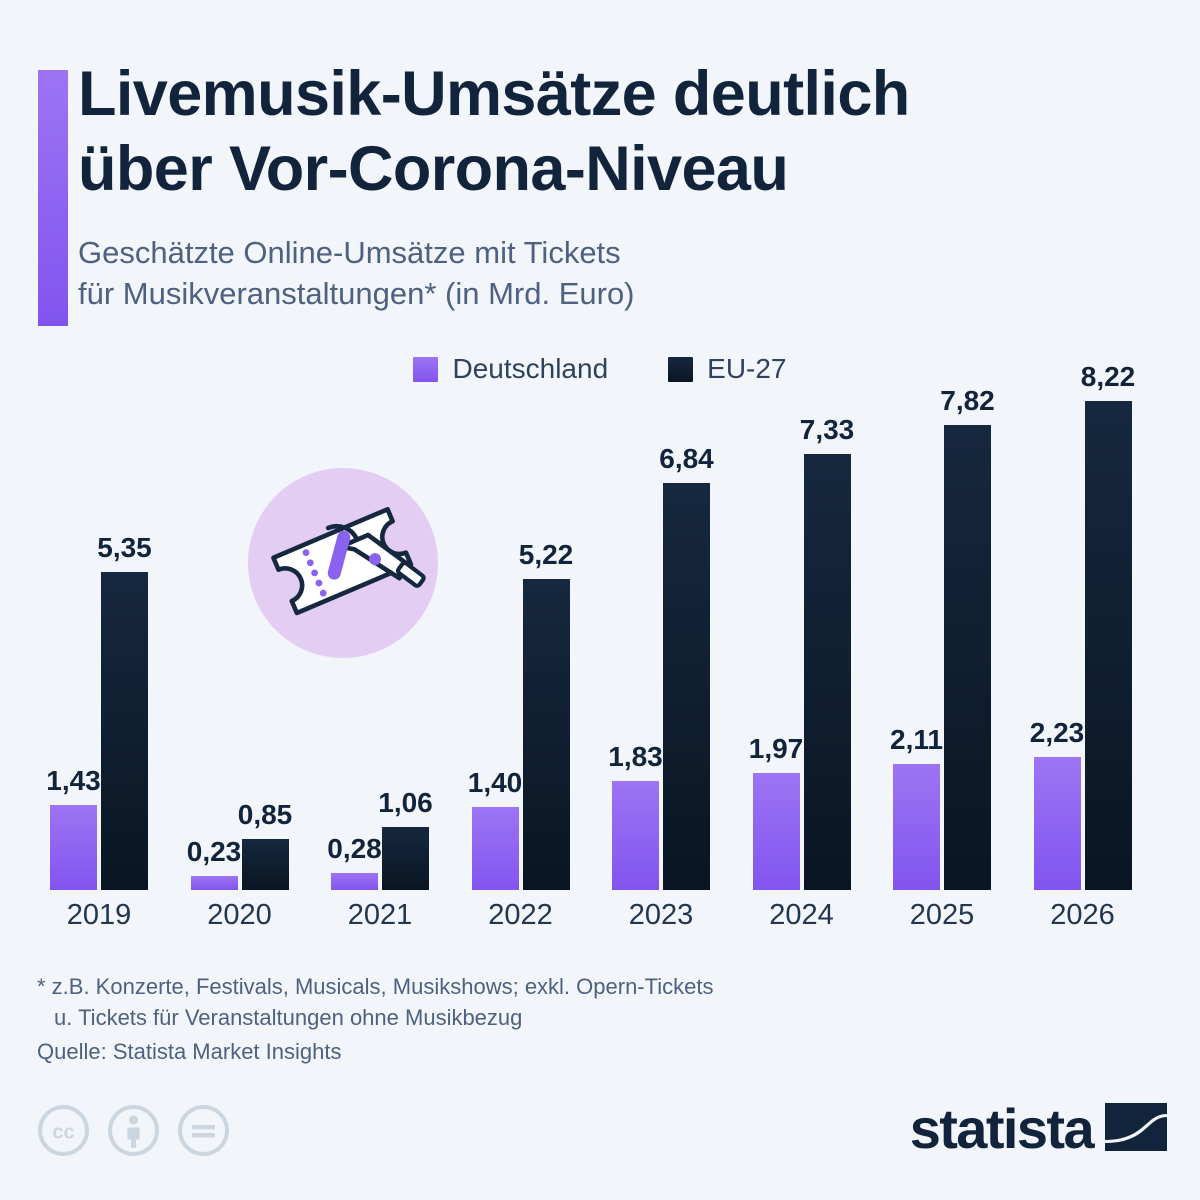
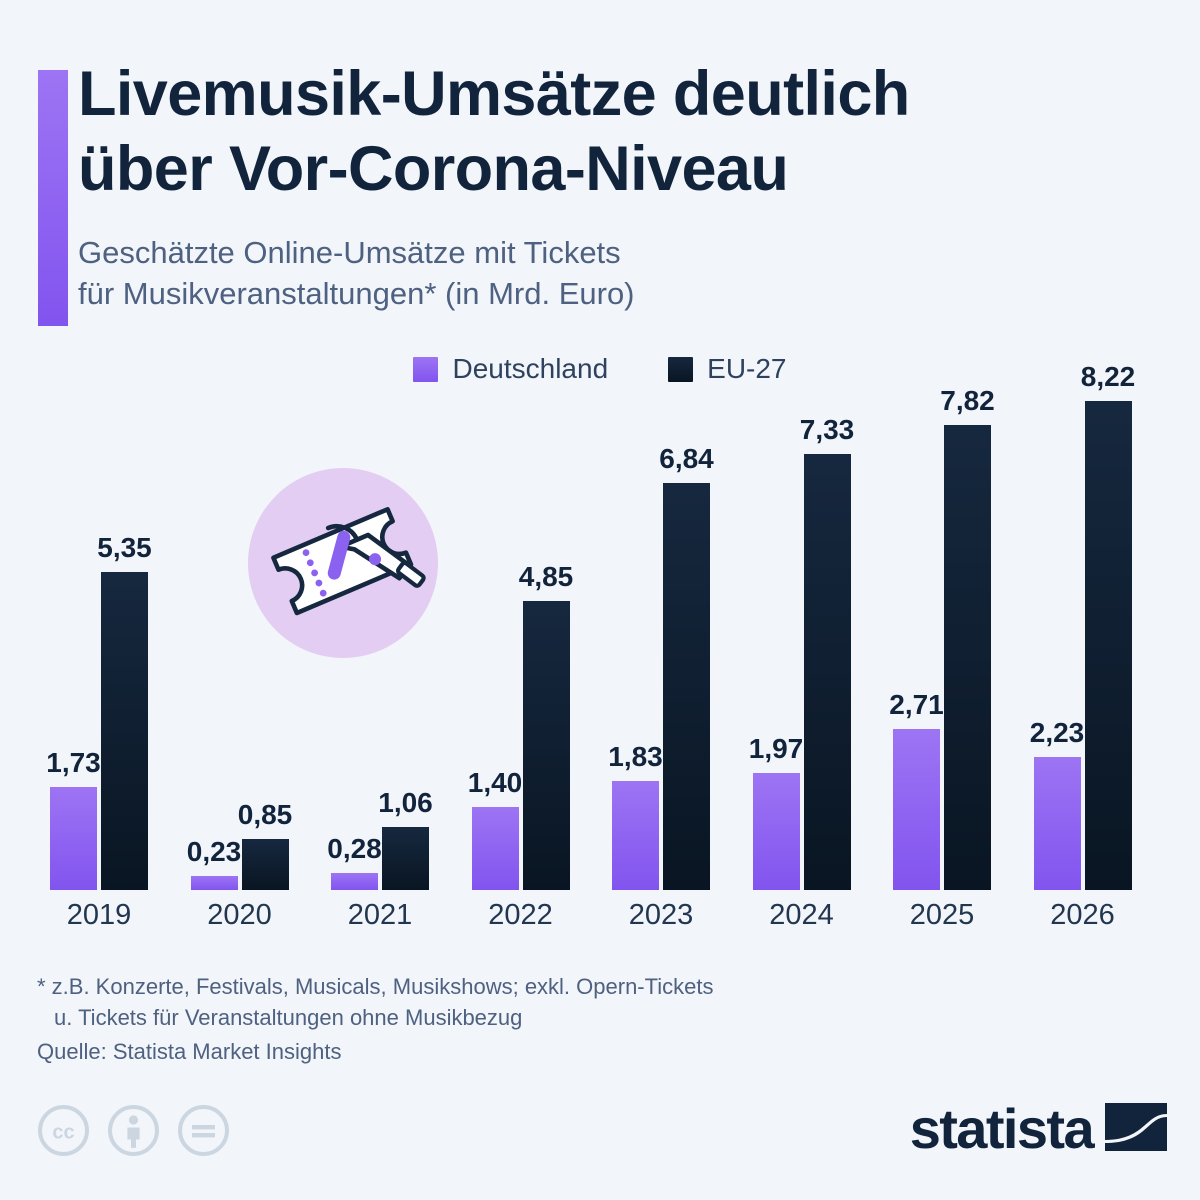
Deutschland/2019: 1,43 -> 1,73
EU-27/2022: 5,22 -> 4,85
Deutschland/2025: 2,11 -> 2,71
